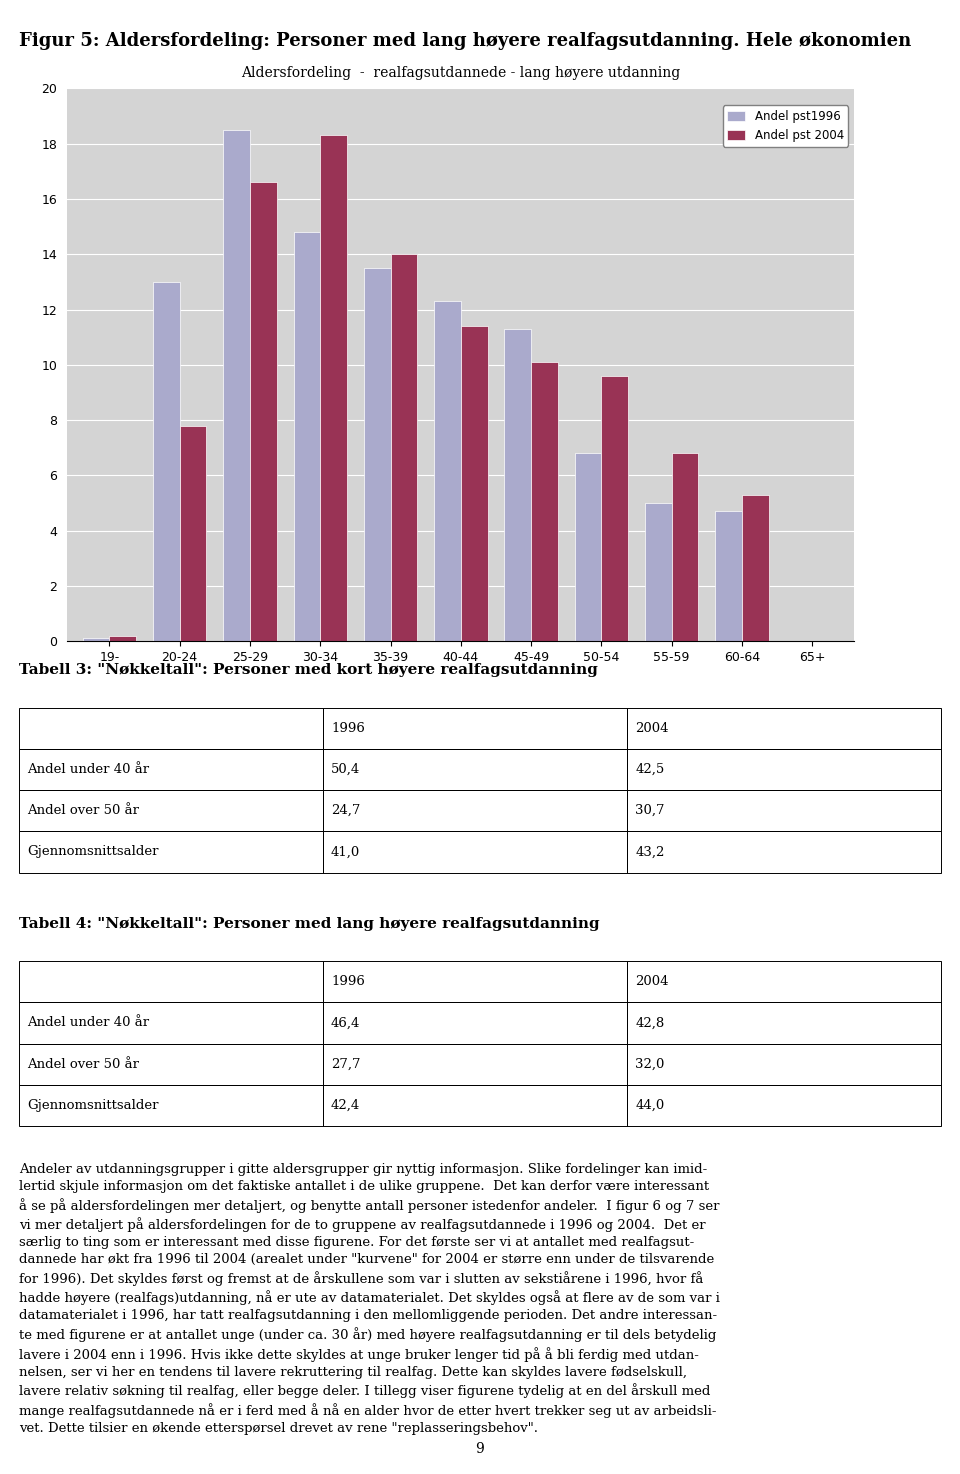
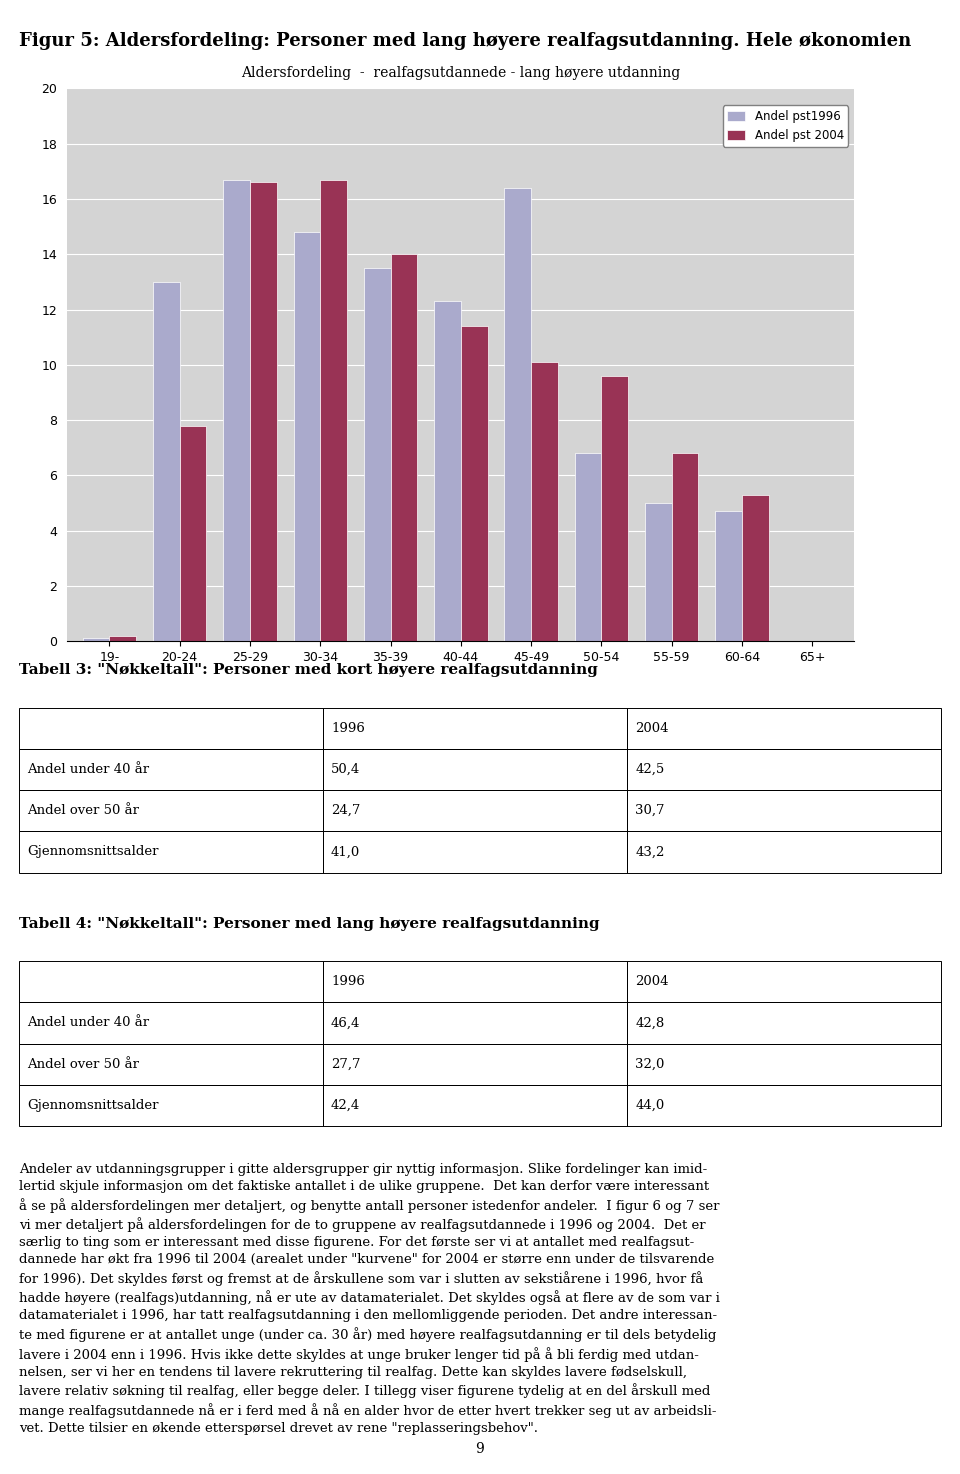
Andel pst1996/25-29: 18.5 -> 16.7
Andel pst 2004/30-34: 18.3 -> 16.7
Andel pst1996/45-49: 11.3 -> 16.4
